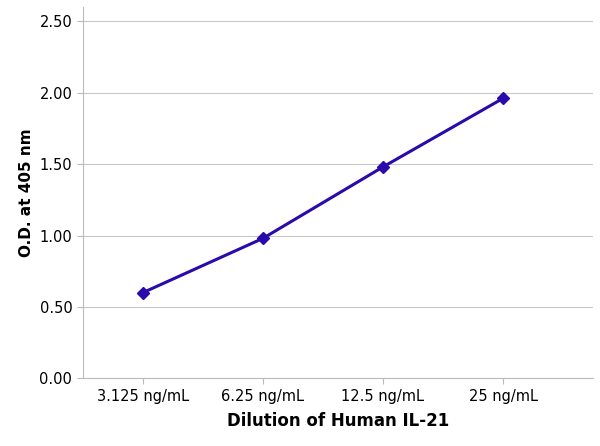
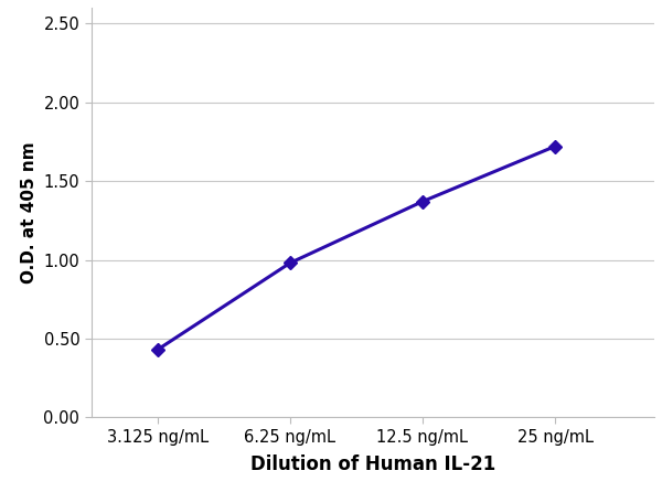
3.125 ng/mL: 0.60 -> 0.43
12.5 ng/mL: 1.48 -> 1.37
25 ng/mL: 1.96 -> 1.72
